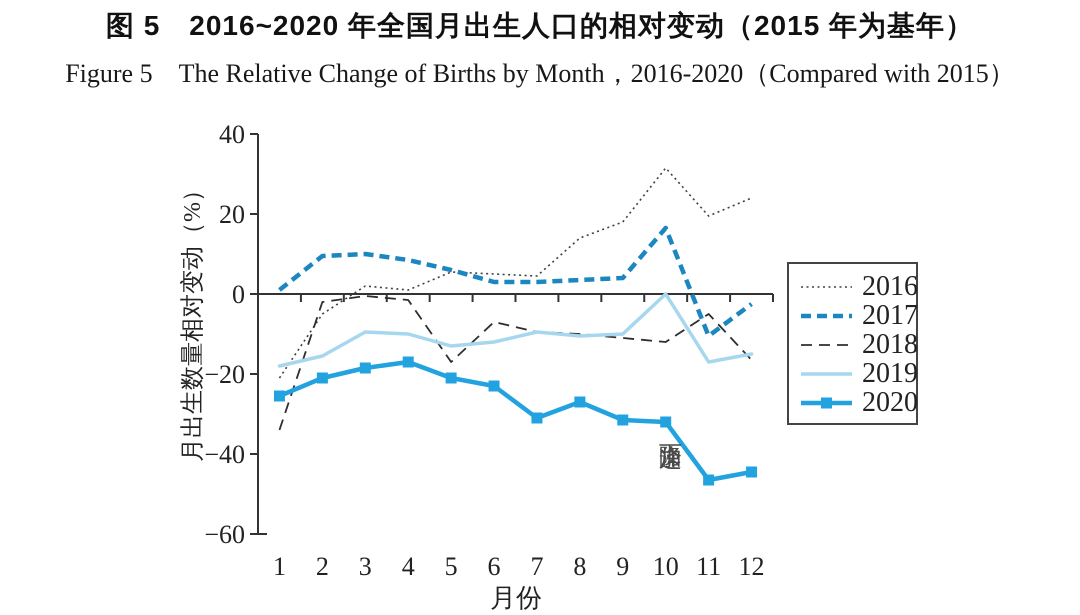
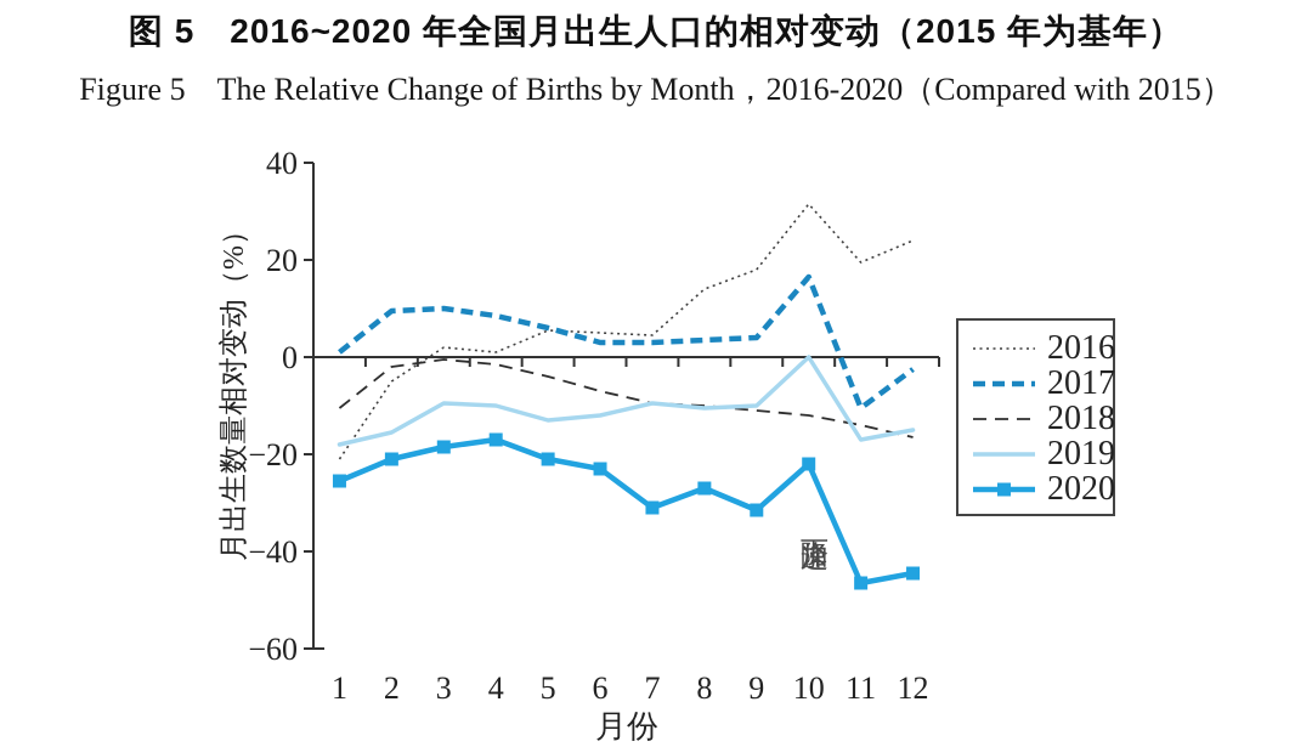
2018/1: -34 -> -10
2018/5: -17 -> -4
2020/10: -32 -> -22
2018/11: -5 -> -14
